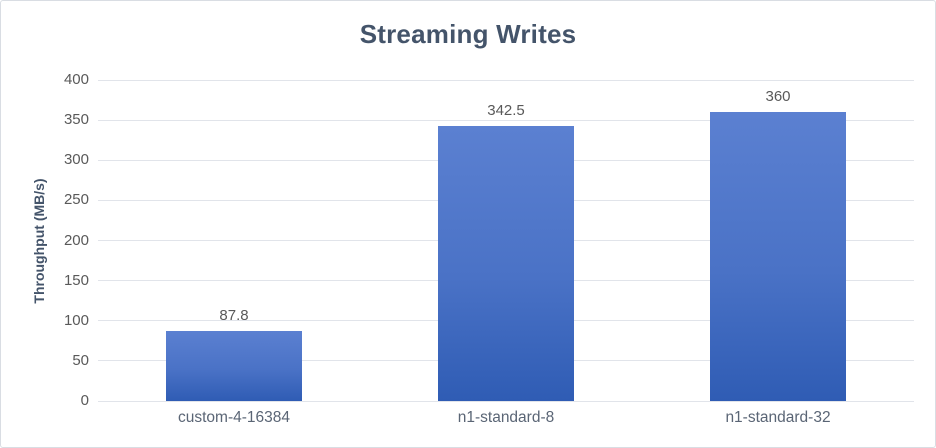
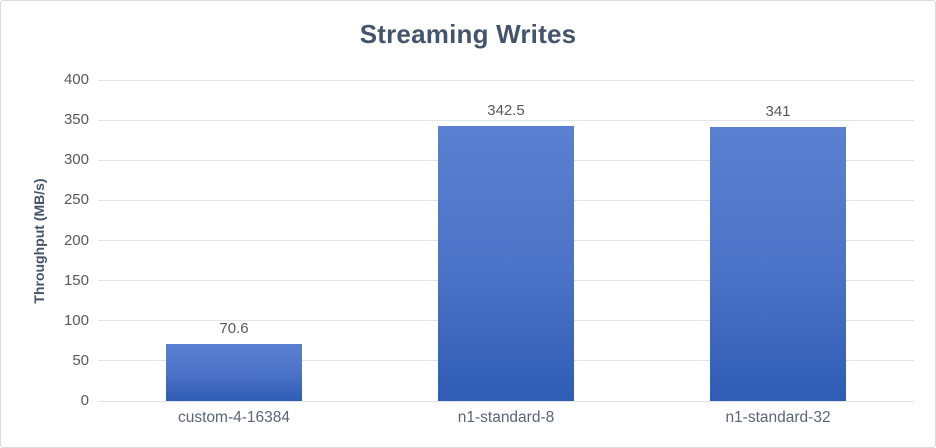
custom-4-16384: 87.8 -> 70.6
n1-standard-32: 360 -> 341
